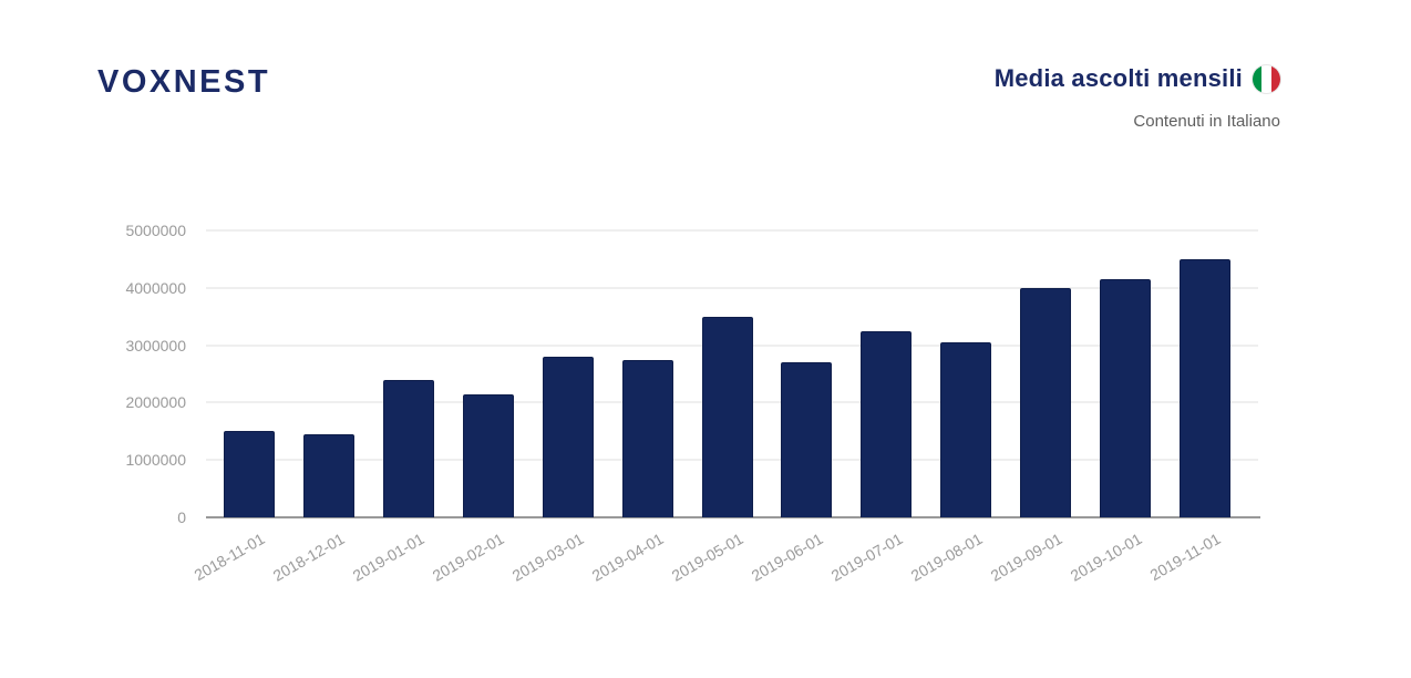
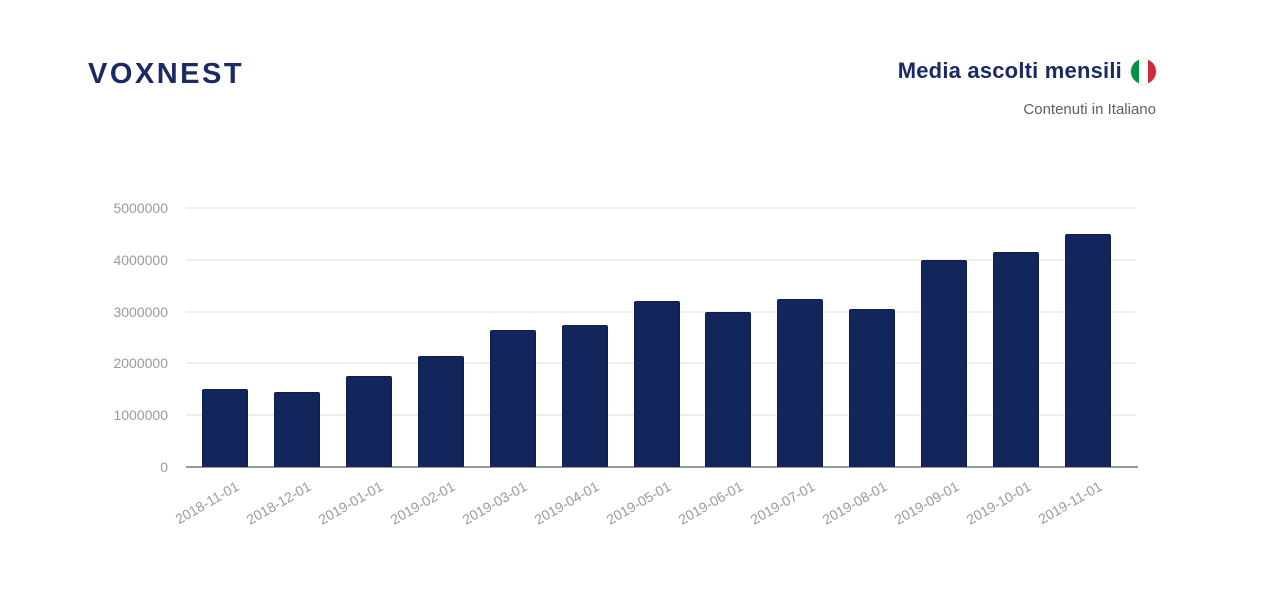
2019-01-01: 2400000 -> 1800000
2019-03-01: 2800000 -> 2600000
2019-05-01: 3500000 -> 3200000
2019-06-01: 2700000 -> 3000000
